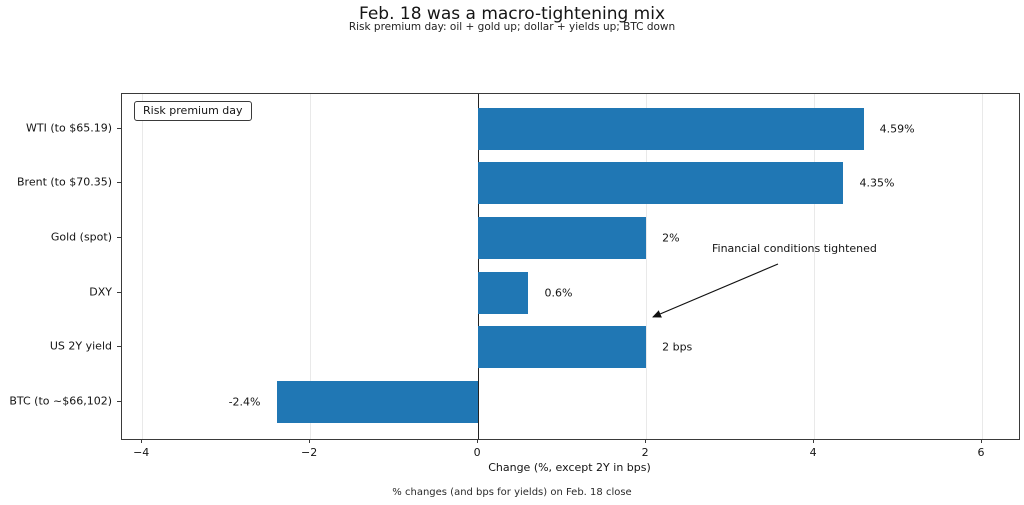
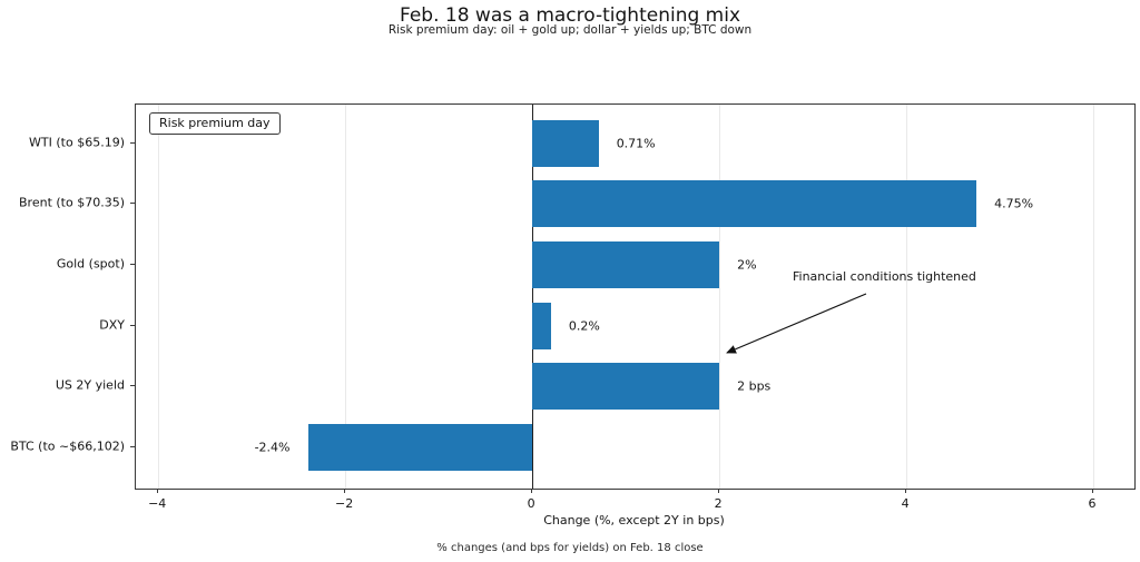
WTI (to $65.19): 4.59% -> 0.71%
Brent (to $70.35): 4.35% -> 4.75%
DXY: 0.6% -> 0.2%
